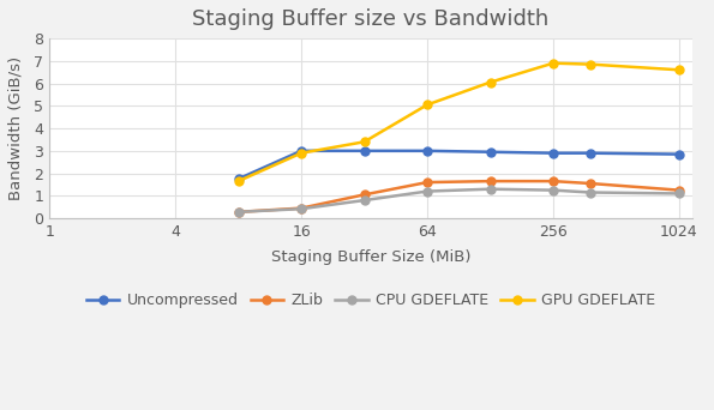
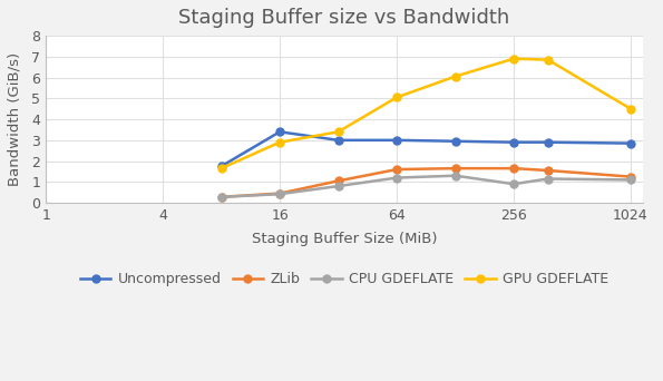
Uncompressed/16: 3.0 -> 3.4
CPU GDEFLATE/256: 1.2 -> 0.9
GPU GDEFLATE/1024: 6.6 -> 4.5
